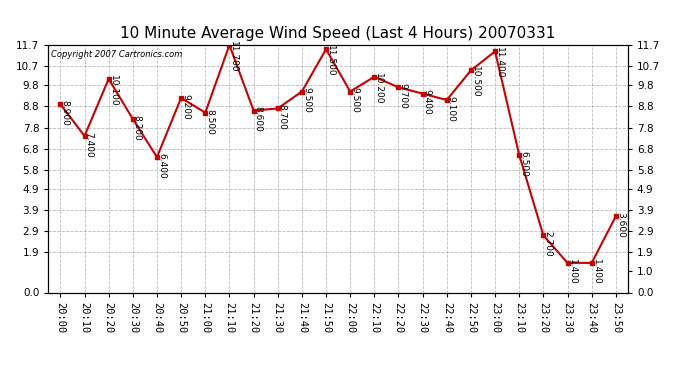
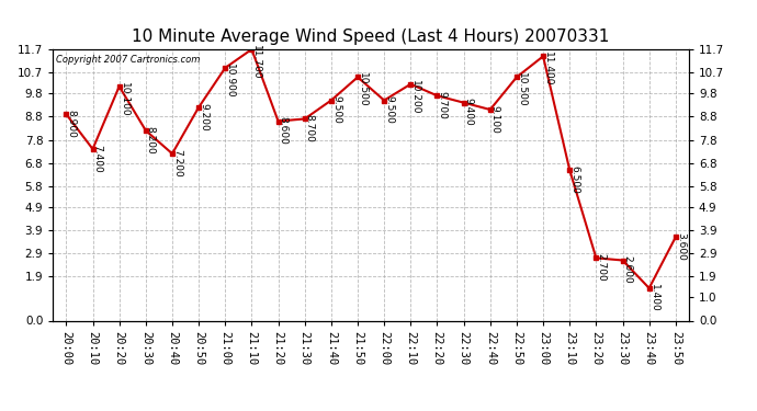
20:40: 6.400 -> 7.200
21:00: 8.500 -> 10.900
21:50: 11.500 -> 10.500
23:30: 1.400 -> 2.600
